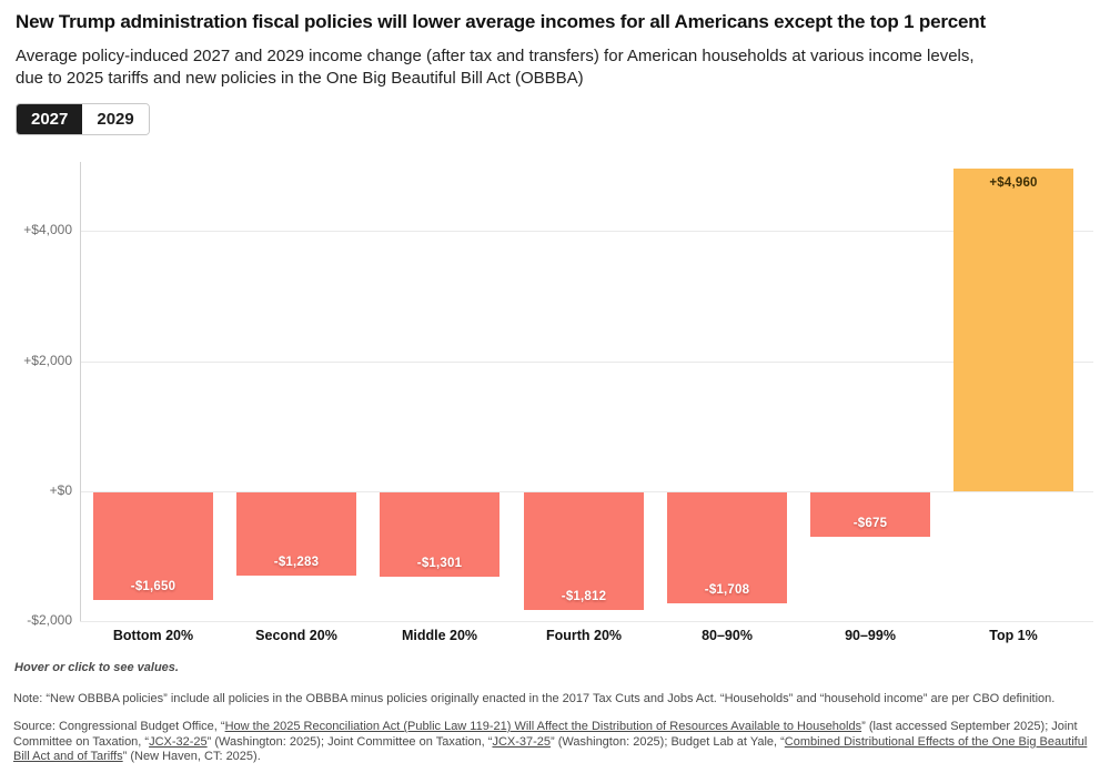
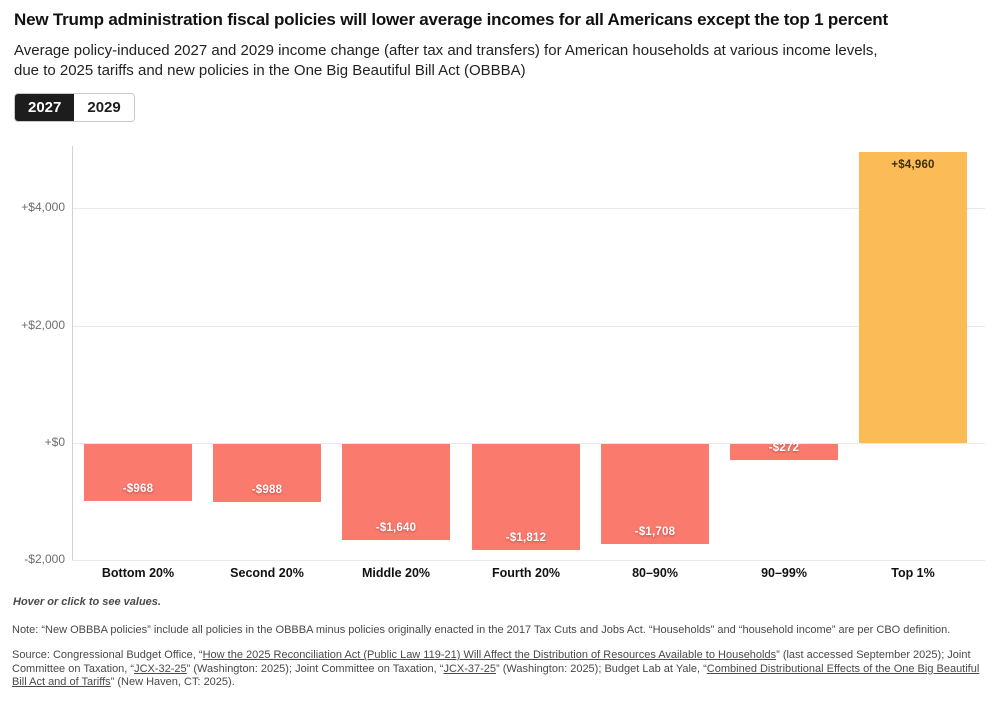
Bottom 20%: -$1,650 -> -$968
Second 20%: -$1,283 -> -$988
Middle 20%: -$1,301 -> -$1,640
90–99%: -$675 -> -$272
